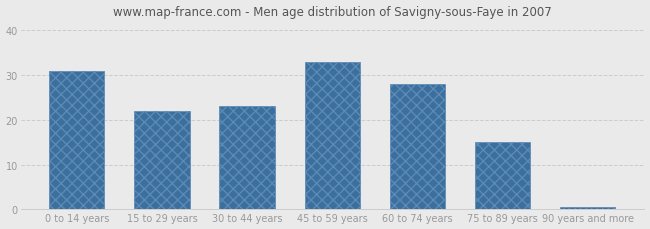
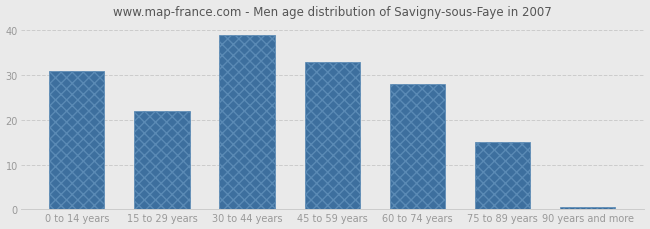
30 to 44 years: 23.0 -> 39.0
